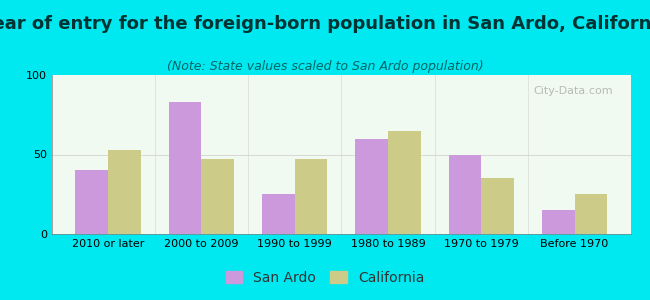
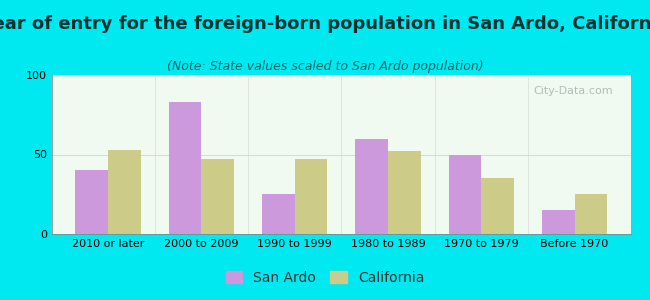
California/1980 to 1989: 65 -> 52
